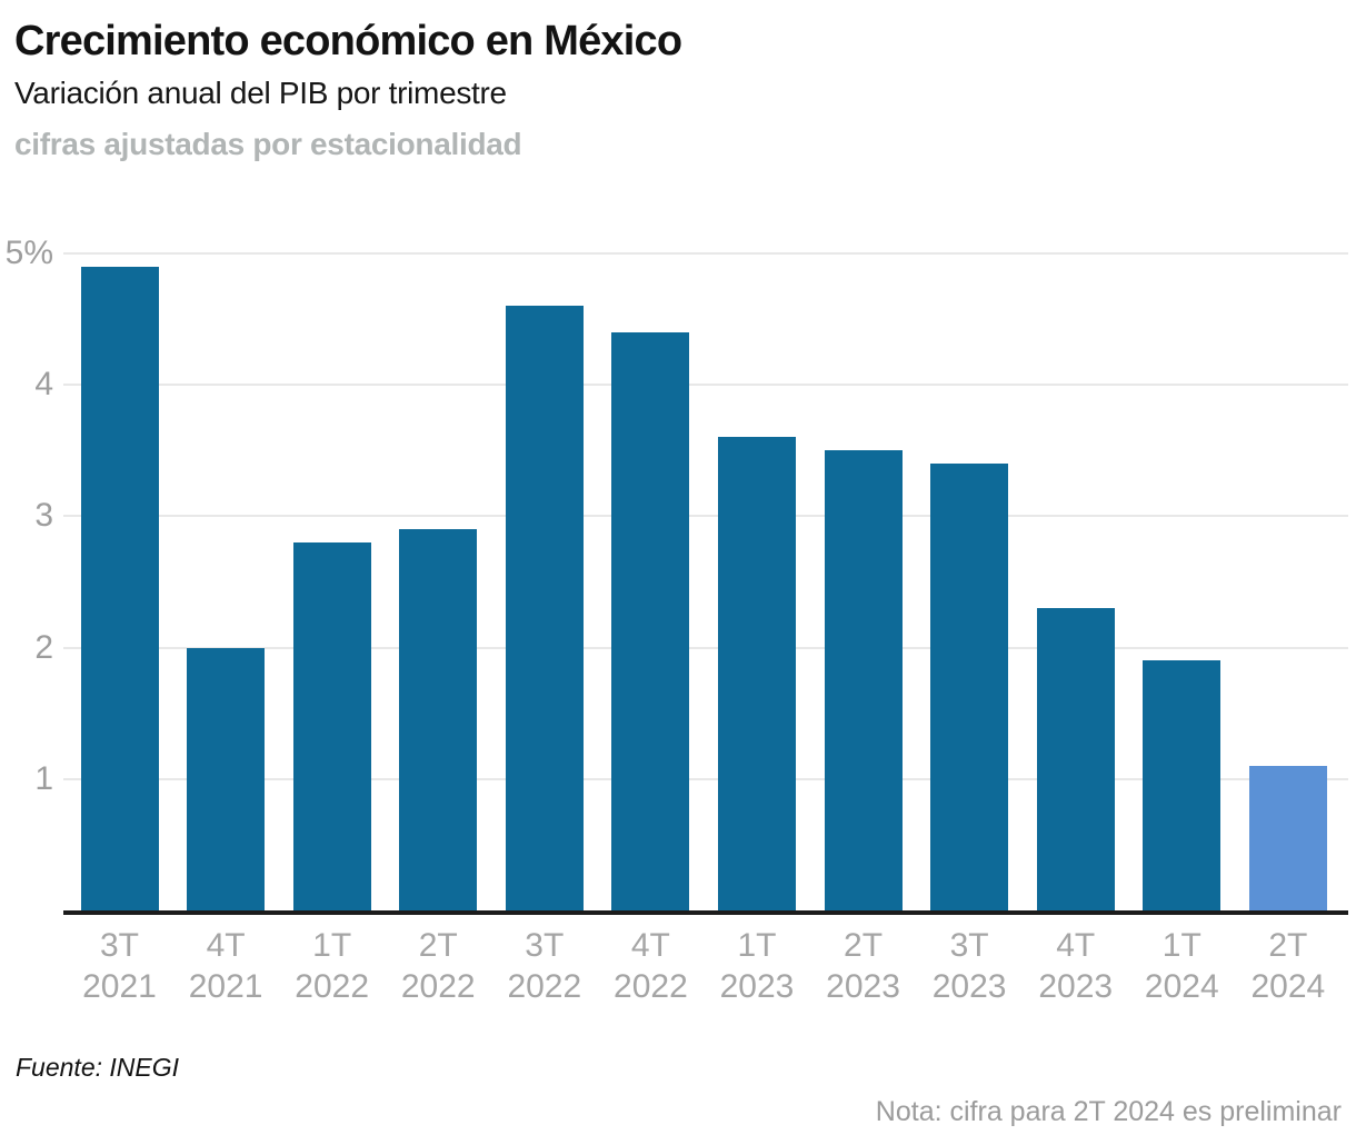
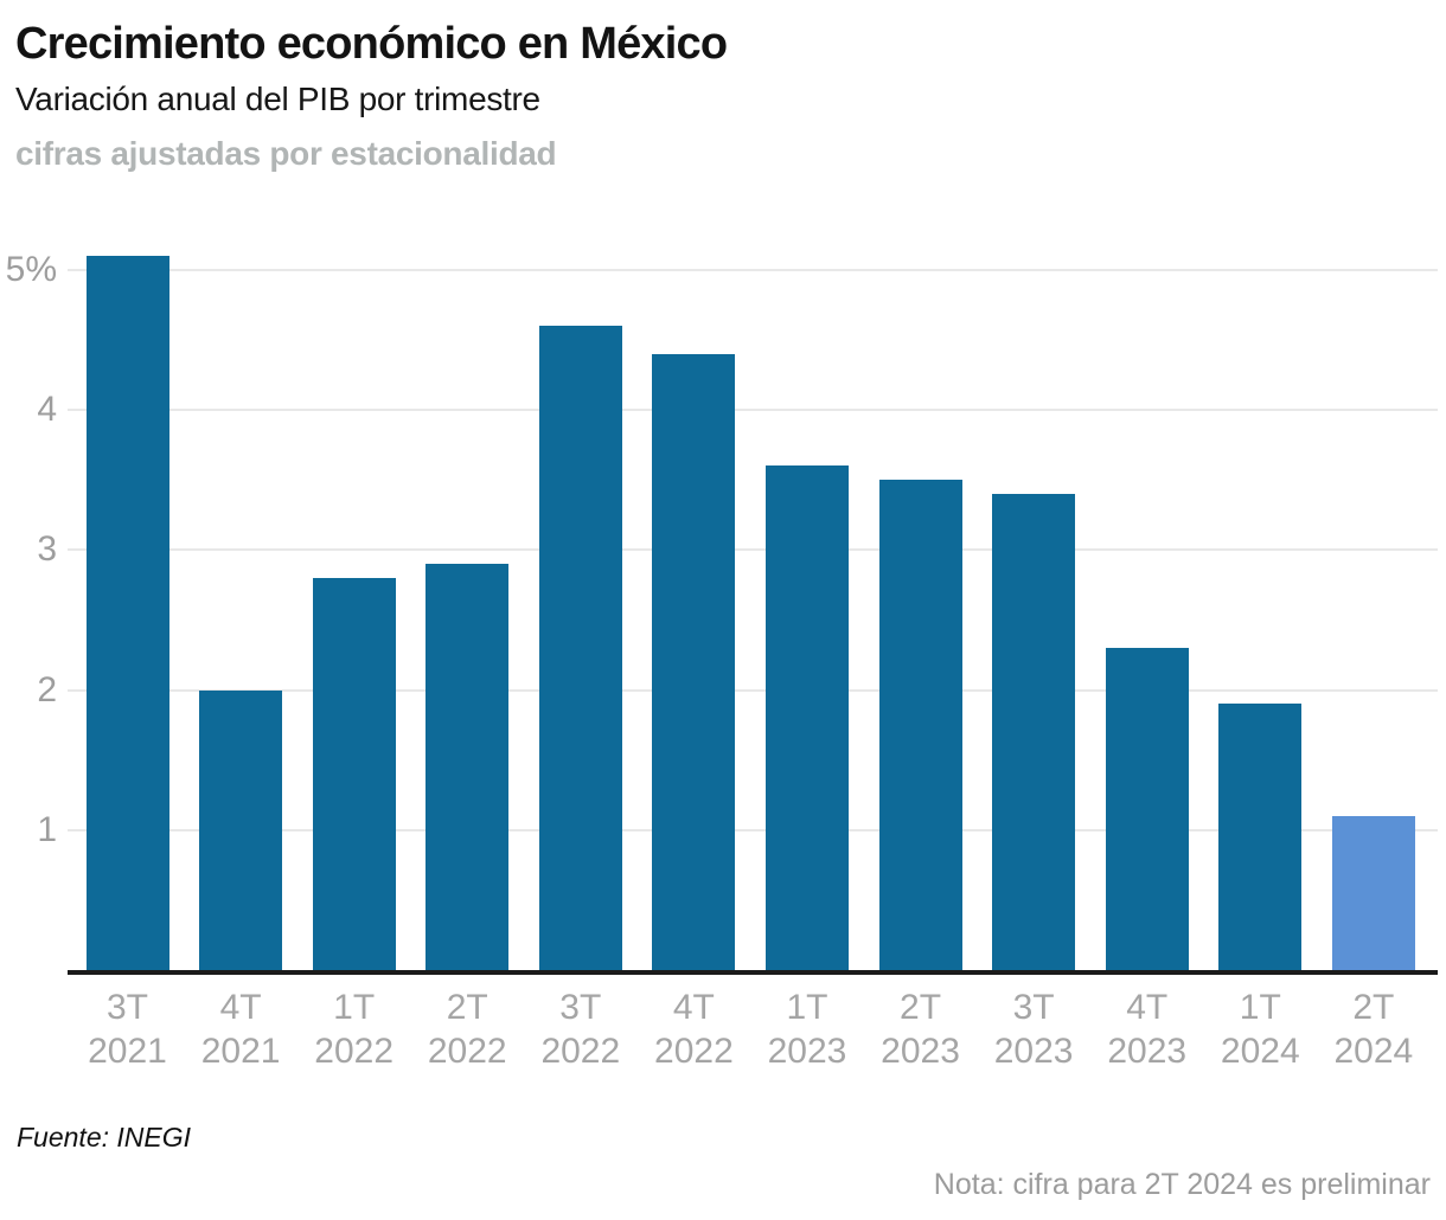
3T 2021: 4.9% -> 5.1%
